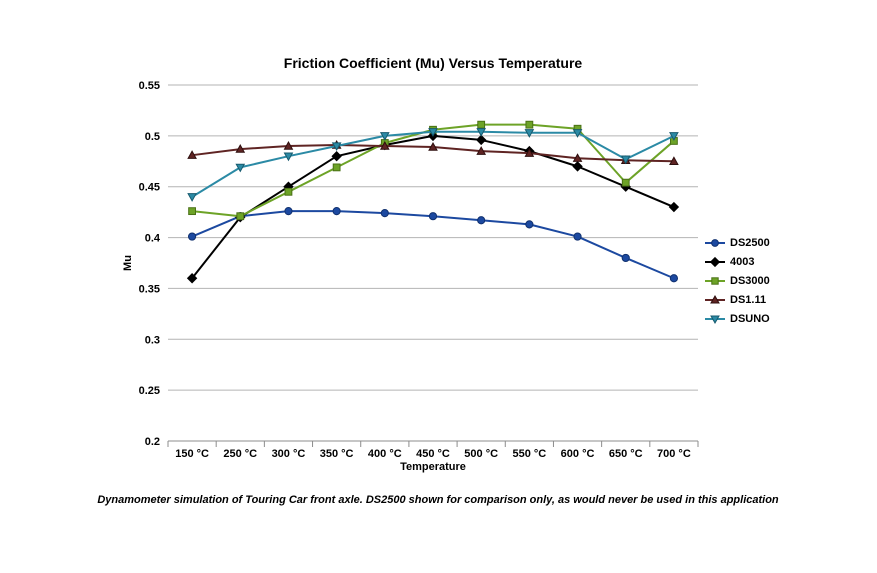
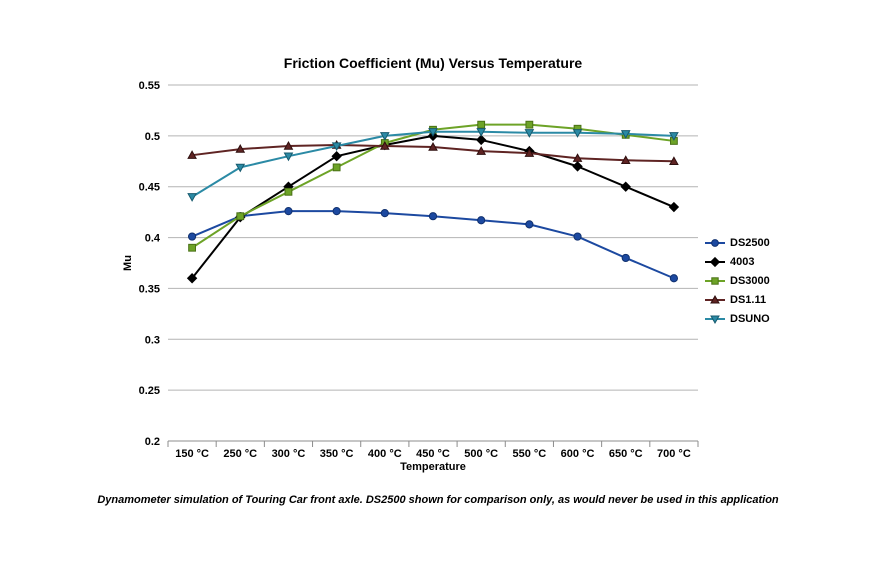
DS3000/150 °C: 0.426 -> 0.390
DS3000/650 °C: 0.454 -> 0.501
DSUNO/650 °C: 0.477 -> 0.502
